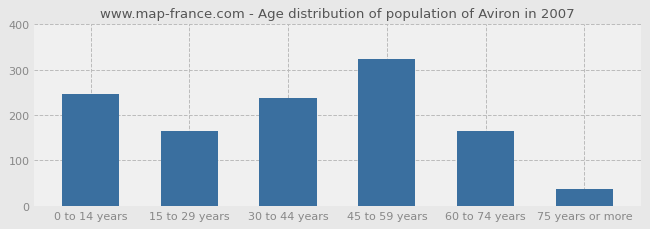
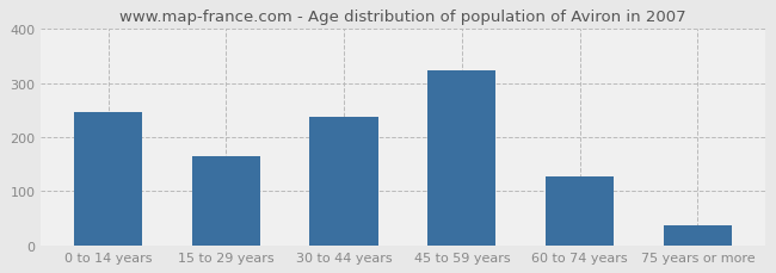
60 to 74 years: 165 -> 128
